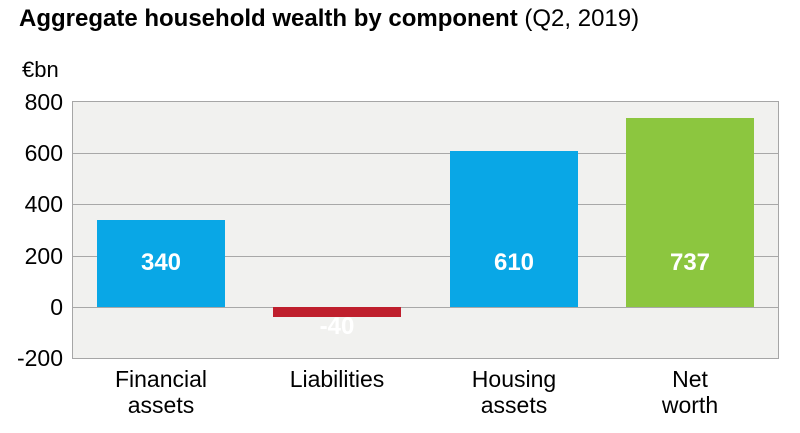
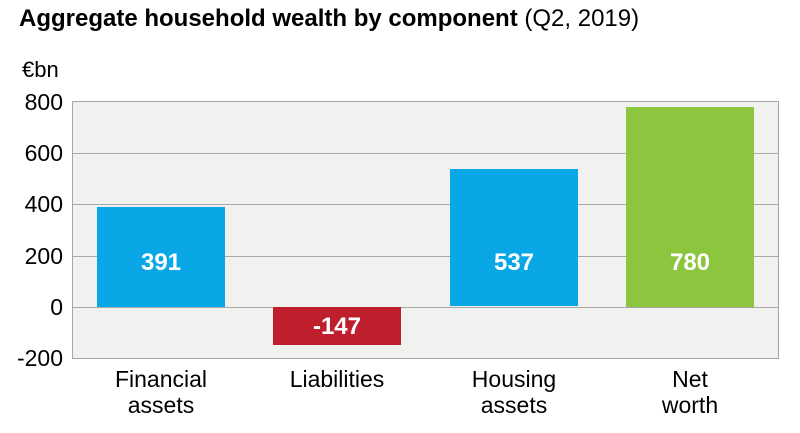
Financial assets: 340 -> 391
Liabilities: -40 -> -147
Housing assets: 610 -> 537
Net worth: 737 -> 780
